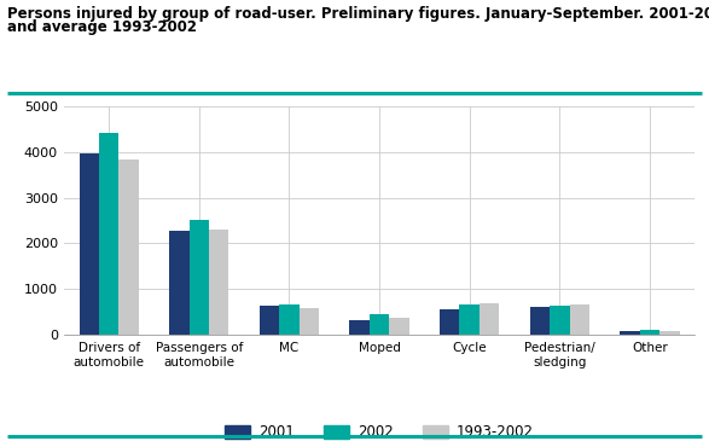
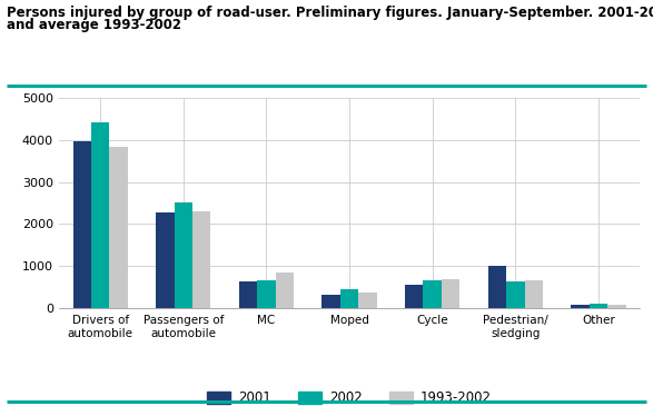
1993-2002/MC: 580 -> 850
2001/Pedestrian/ sledging: 610 -> 1000
